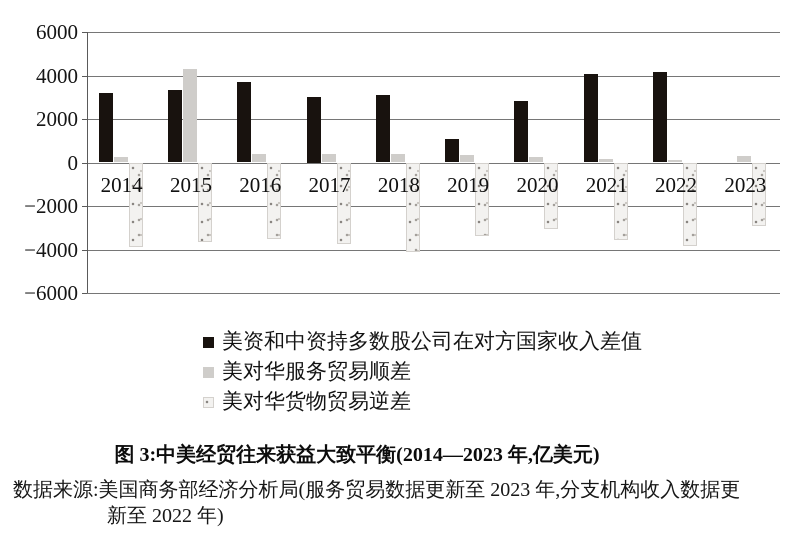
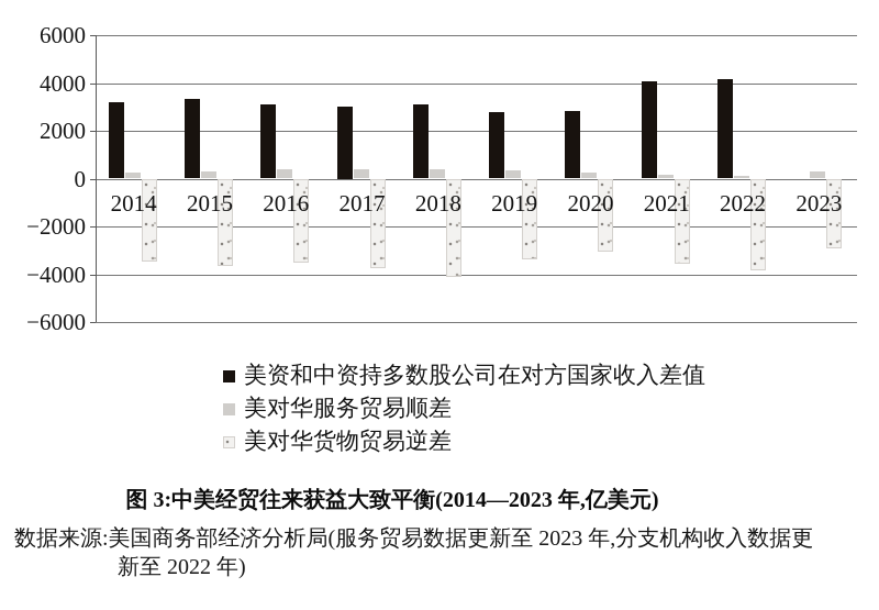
美对华货物贸易逆差/2014: -3900 -> -3400
美对华服务贸易顺差/2015: 4300 -> 300
美资和中资持多数股公司在对方国家收入差值/2016: 3700 -> 3100
美资和中资持多数股公司在对方国家收入差值/2019: 1100 -> 2800
